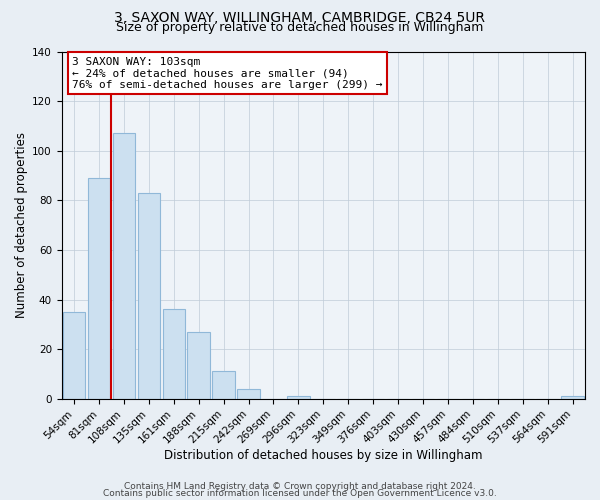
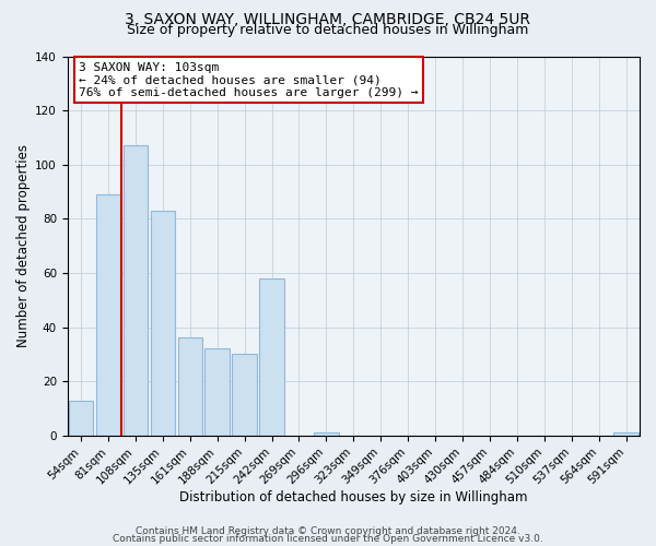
54sqm: 35 -> 13
188sqm: 27 -> 32
215sqm: 11 -> 30
242sqm: 4 -> 58
